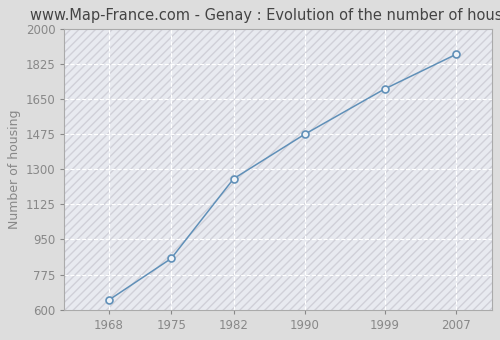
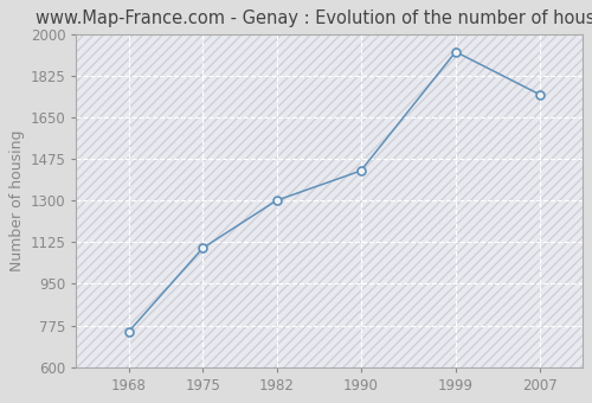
1968: 648 -> 750
1975: 855 -> 1100
1982: 1252 -> 1300
1990: 1474 -> 1425
1999: 1700 -> 1925
2007: 1872 -> 1745
